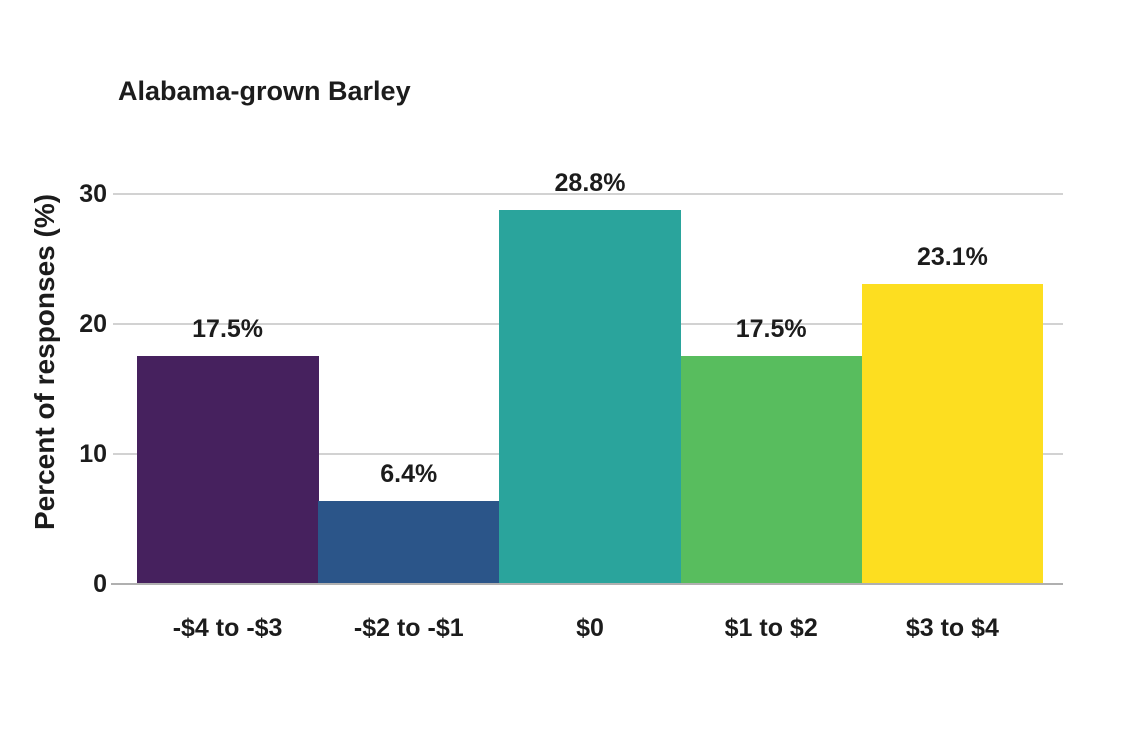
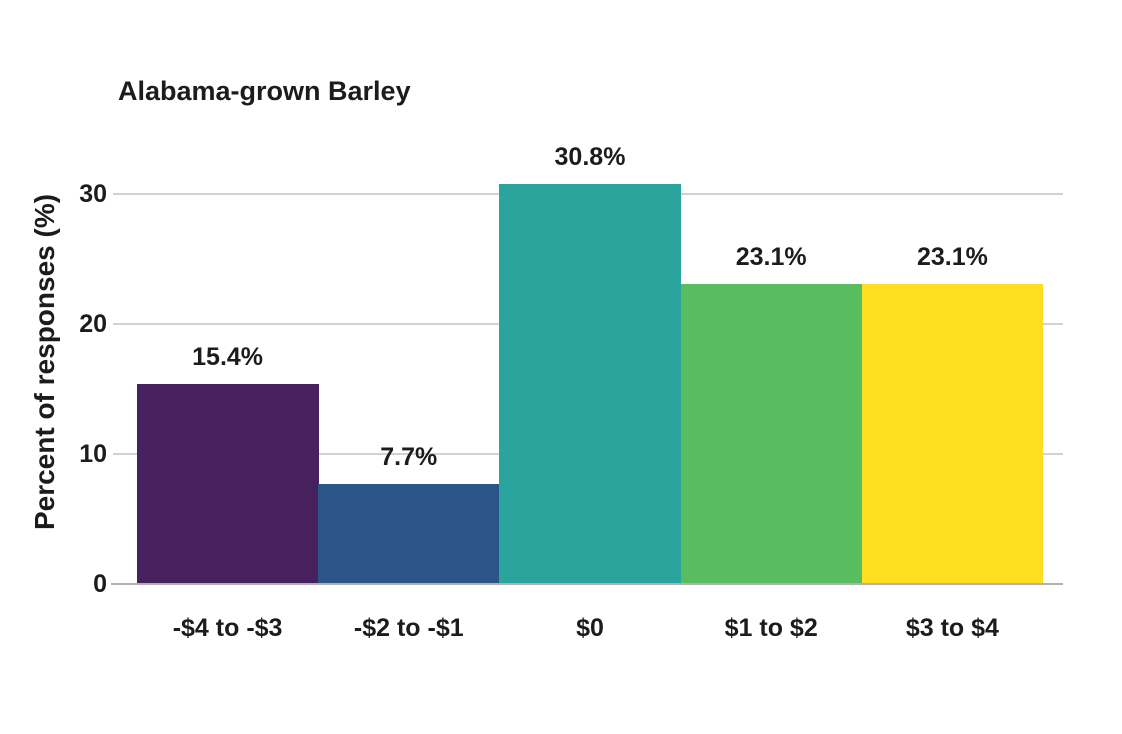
-$4 to -$3: 17.5% -> 15.4%
-$2 to -$1: 6.4% -> 7.7%
$0: 28.8% -> 30.8%
$1 to $2: 17.5% -> 23.1%
